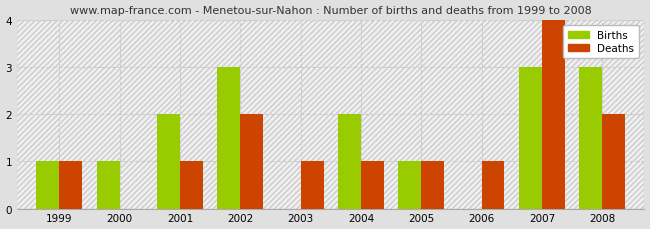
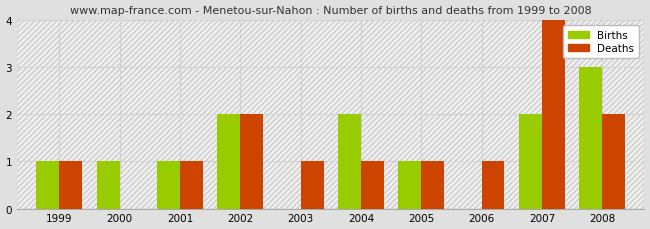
Births/2001: 2 -> 1
Births/2002: 3 -> 2
Births/2007: 3 -> 2
